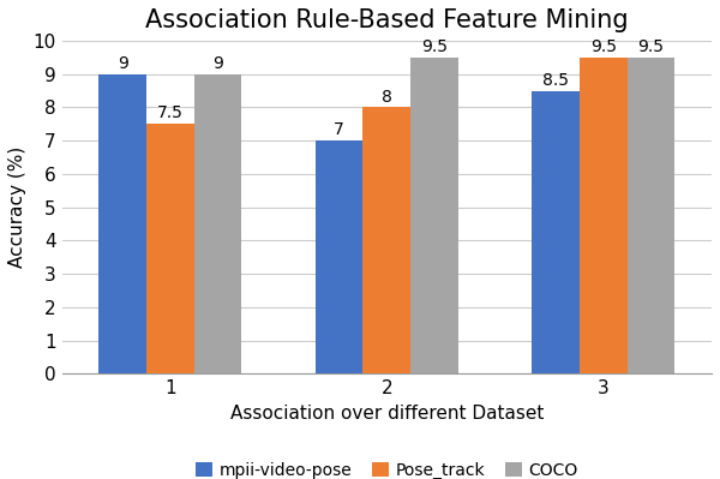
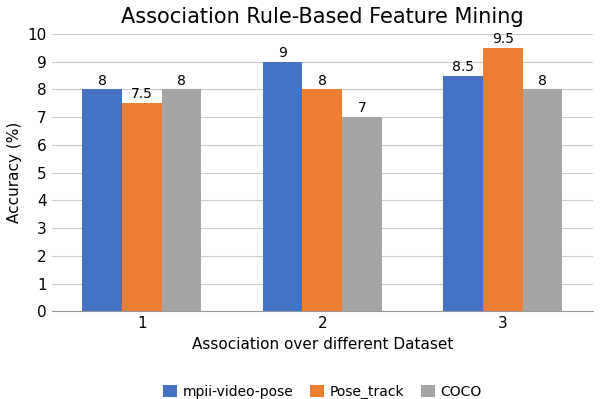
mpii-video-pose/1: 9 -> 8
COCO/1: 9 -> 8
mpii-video-pose/2: 7 -> 9
COCO/2: 9.5 -> 7
COCO/3: 9.5 -> 8
